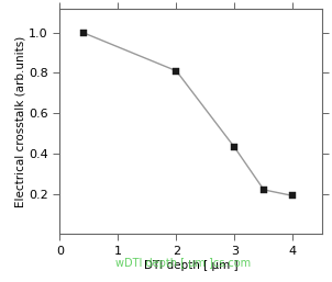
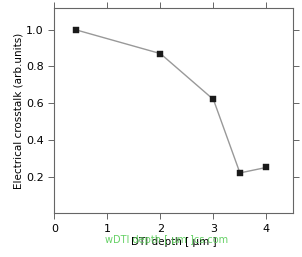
2: 0.81 -> 0.87
3: 0.43 -> 0.62
4: 0.19 -> 0.25
